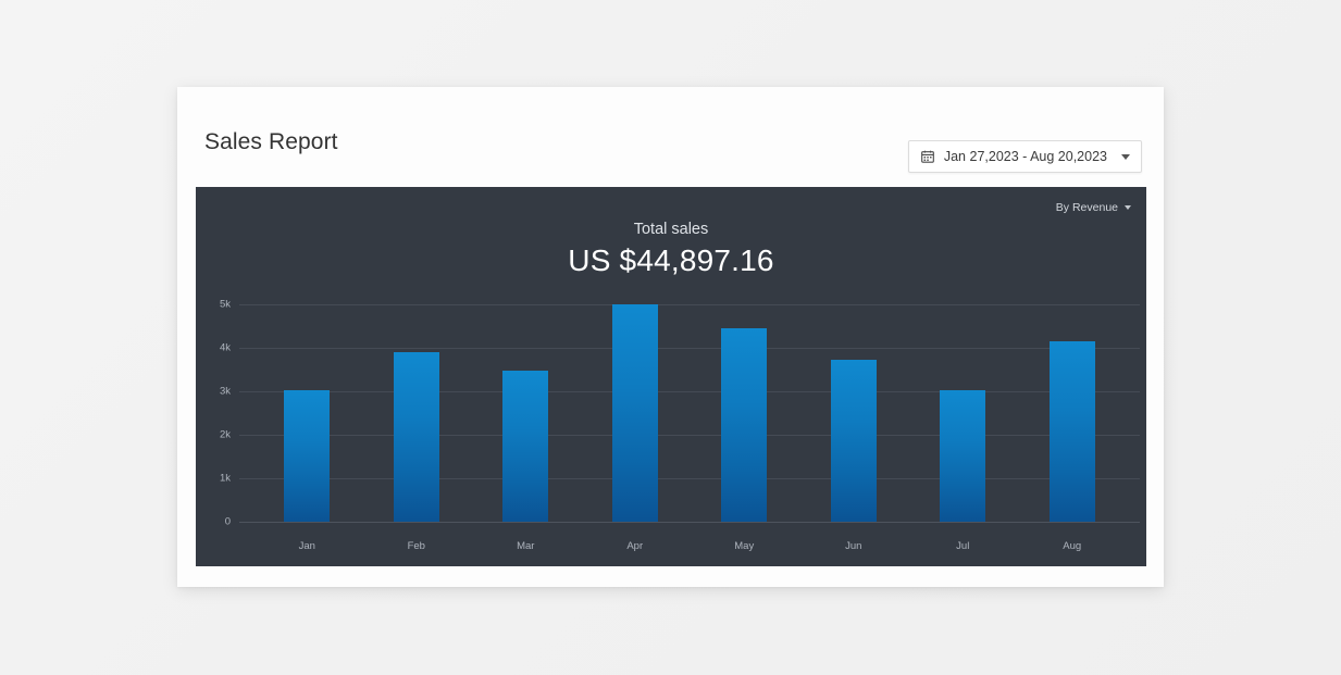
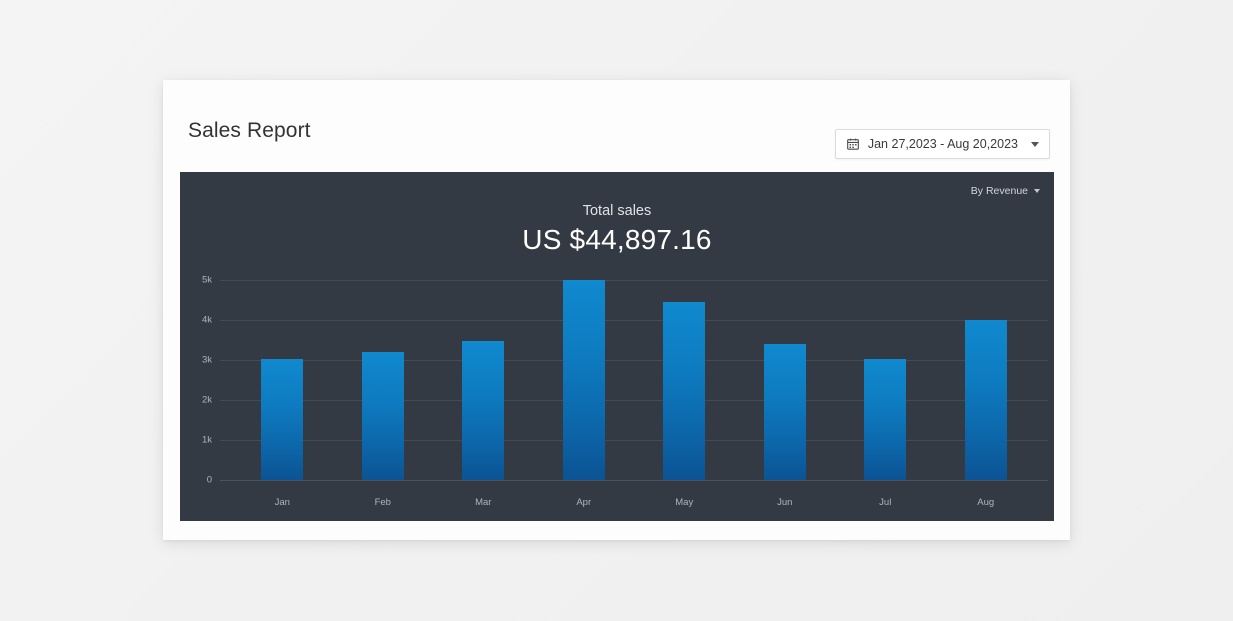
Feb: 3.9k -> 3.2k
Jun: 3.7k -> 3.4k
Aug: 4.2k -> 4.0k
